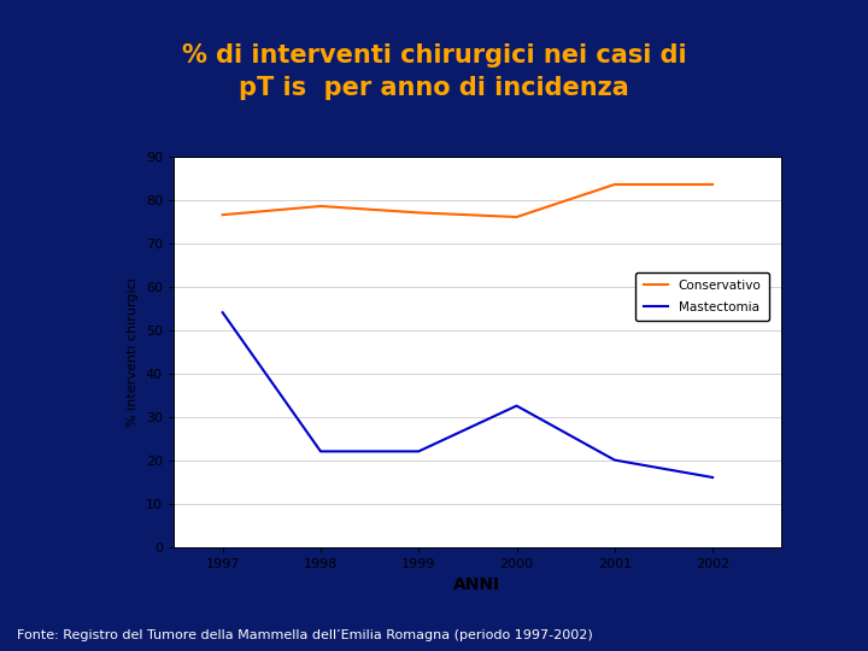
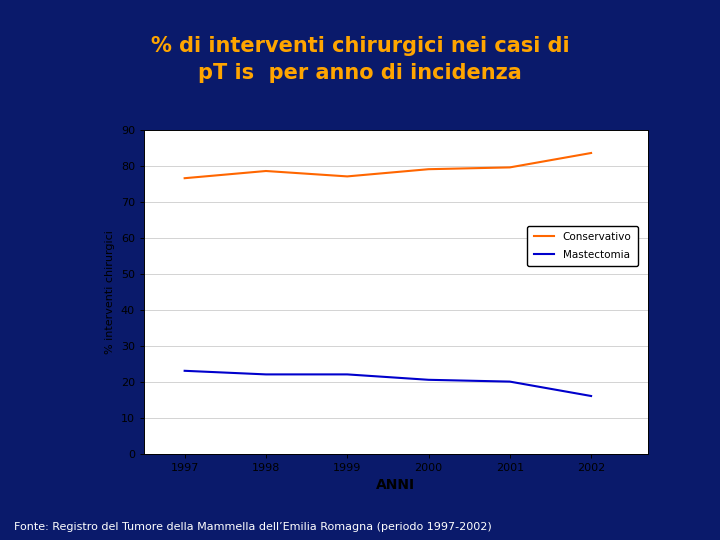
Mastectomia/1997: 54.0 -> 23.0
Conservativo/2000: 76.0 -> 79.0
Mastectomia/2000: 32.5 -> 20.5
Conservativo/2001: 83.5 -> 79.5
